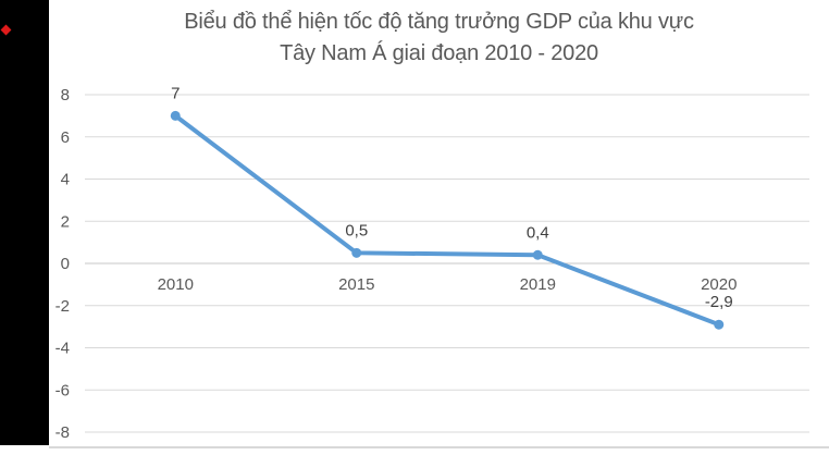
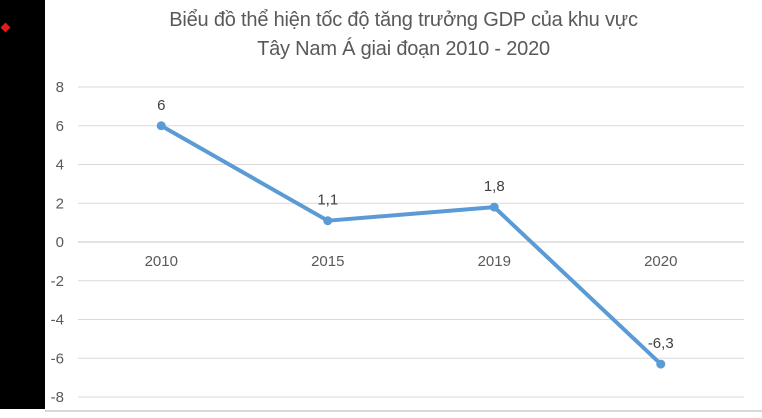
2010: 7 -> 6
2015: 0,5 -> 1,1
2019: 0,4 -> 1,8
2020: -2,9 -> -6,3
